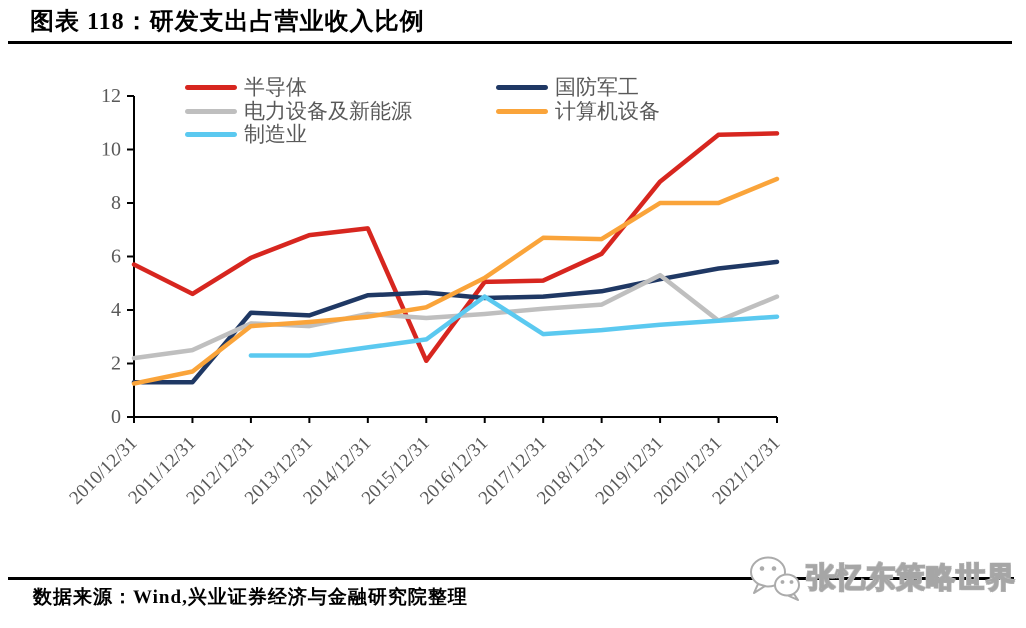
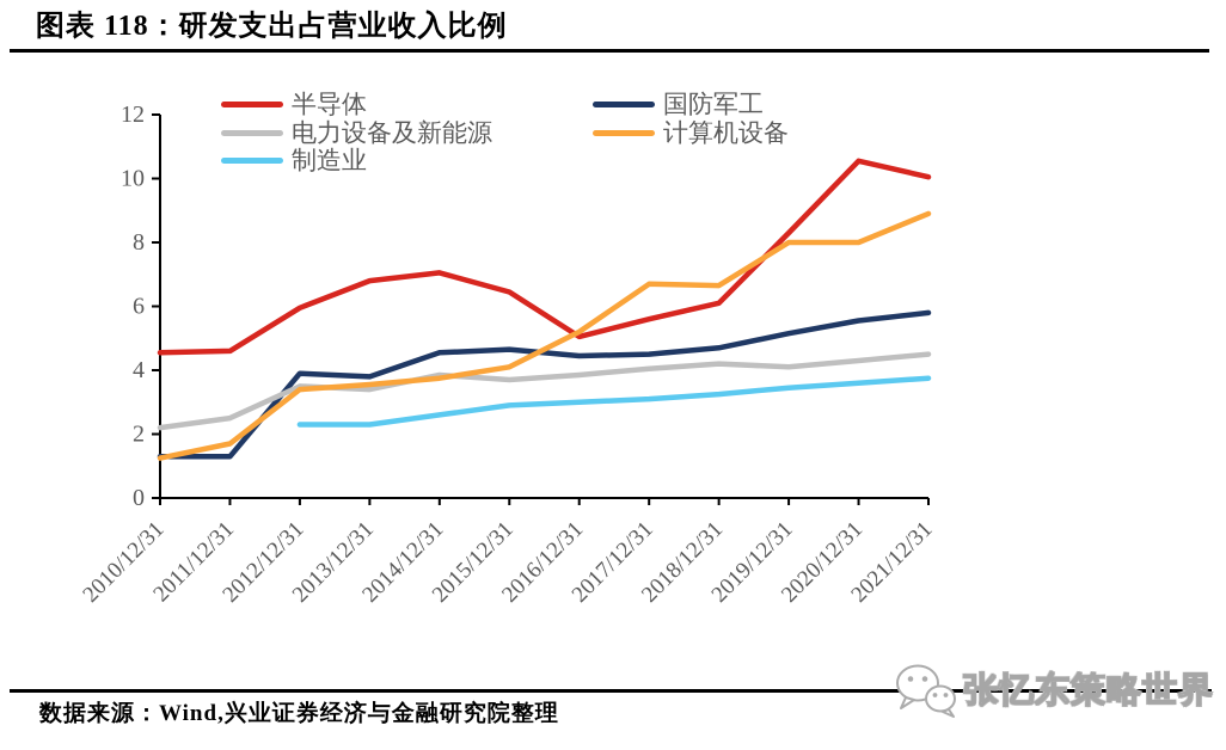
半导体/2010/12/31: 5.7 -> 4.5
半导体/2015/12/31: 2.1 -> 6.5
制造业/2016/12/31: 4.5 -> 3.0
半导体/2017/12/31: 5.1 -> 5.6
半导体/2019/12/31: 8.8 -> 8.3
电力设备及新能源/2019/12/31: 5.3 -> 4.1
电力设备及新能源/2020/12/31: 3.6 -> 4.3
半导体/2021/12/31: 10.6 -> 10.1
